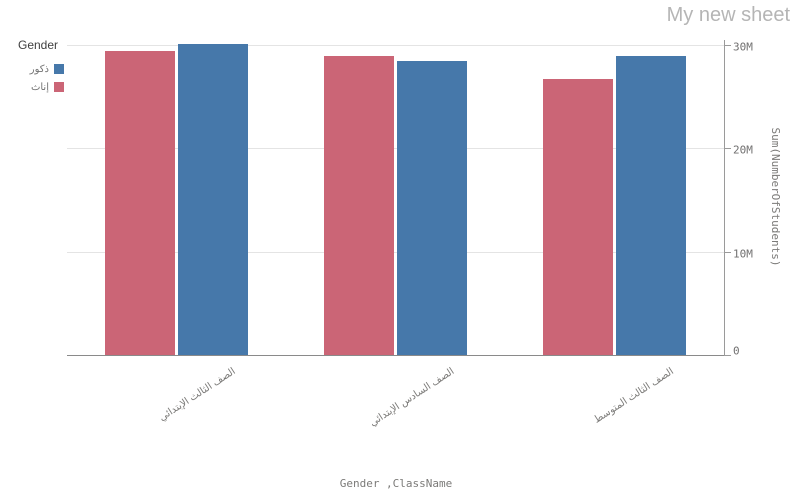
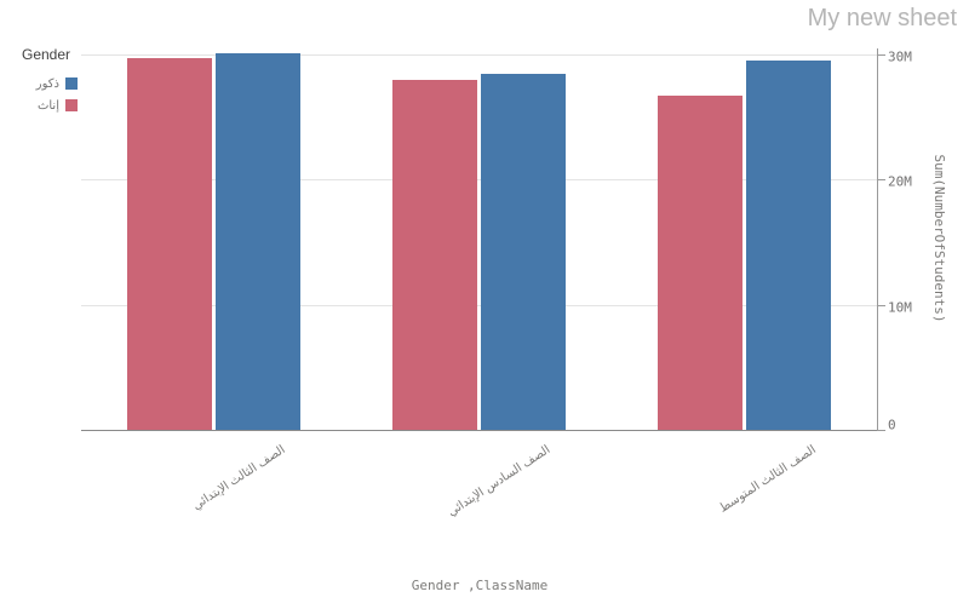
إناث/الصف الثالث الإبتدائي: 29.4M -> 29.7M
إناث/الصف السادس الإبتدائي: 28.9M -> 28.0M
ذكور/الصف الثالث المتوسط: 28.9M -> 29.5M
